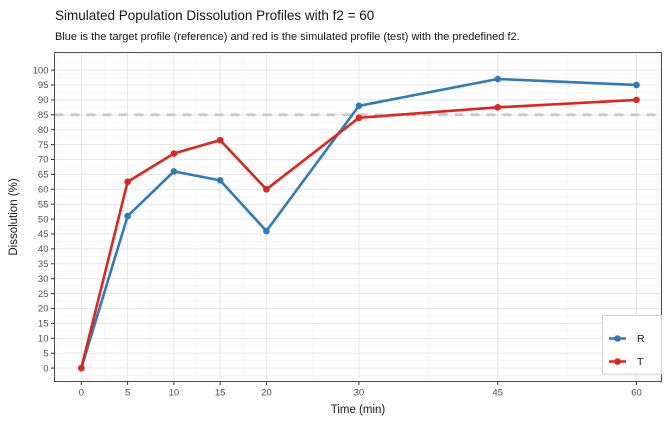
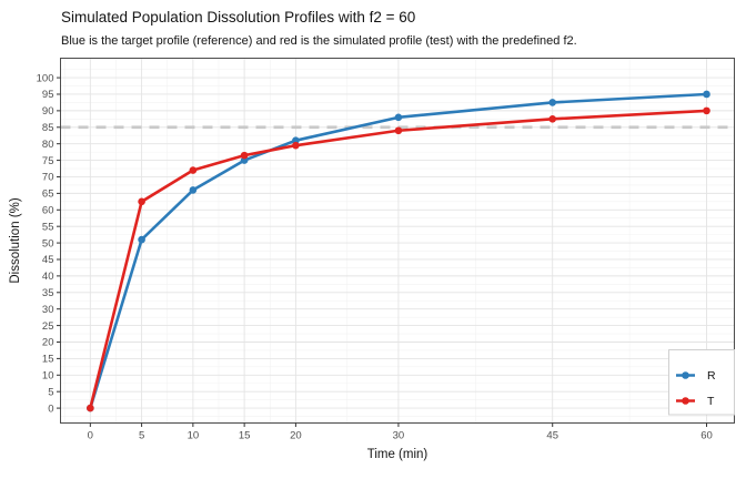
R/15: 63 -> 75
R/20: 46 -> 81
T/20: 60 -> 80
R/45: 97 -> 92
